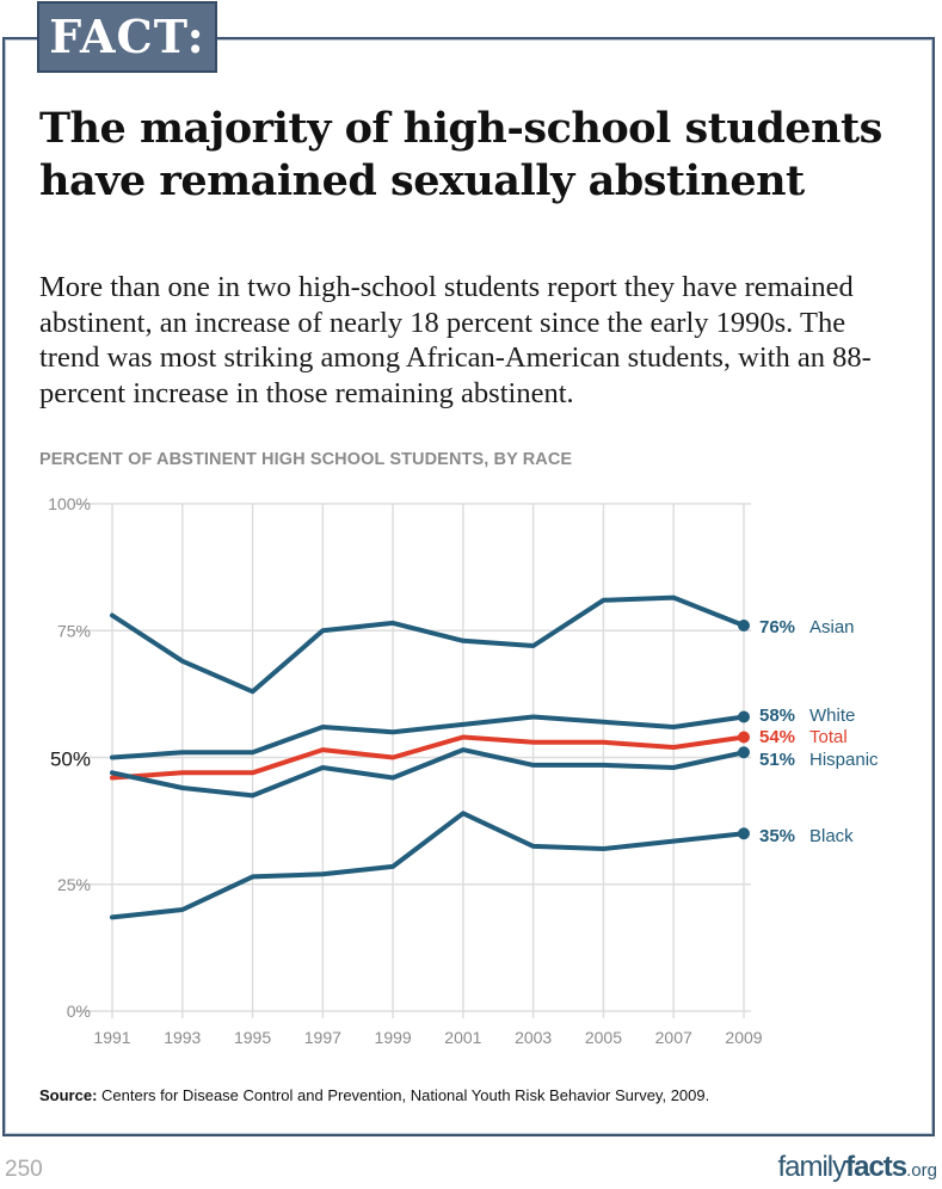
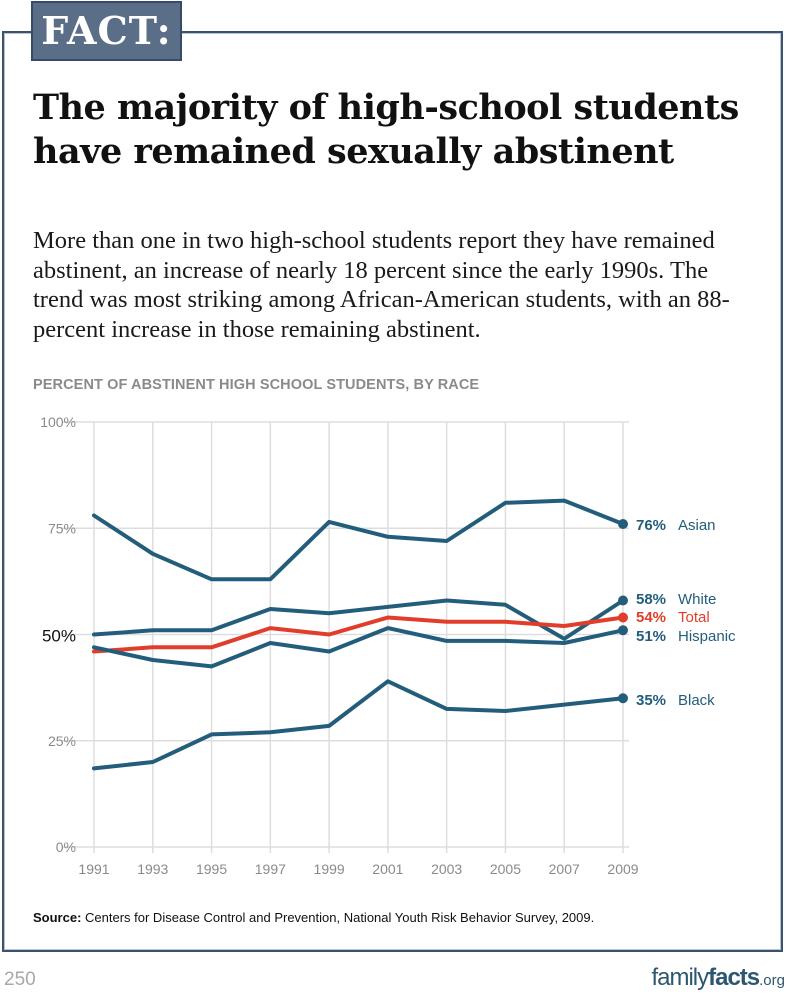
Asian/1997: 75% -> 63%
White/2007: 56% -> 49%
